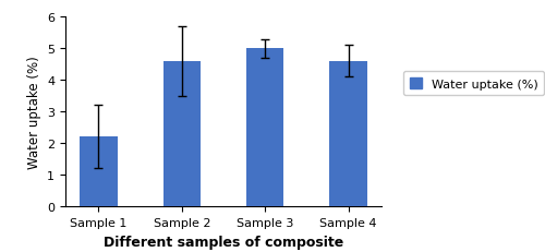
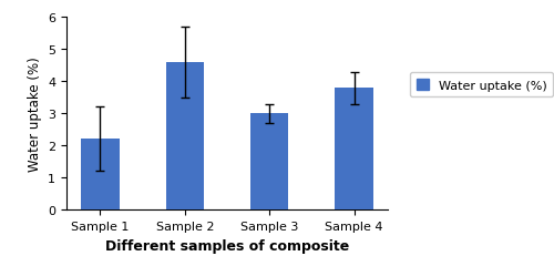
Sample 3: 5.0 -> 3.0
Sample 4: 4.6 -> 3.8
